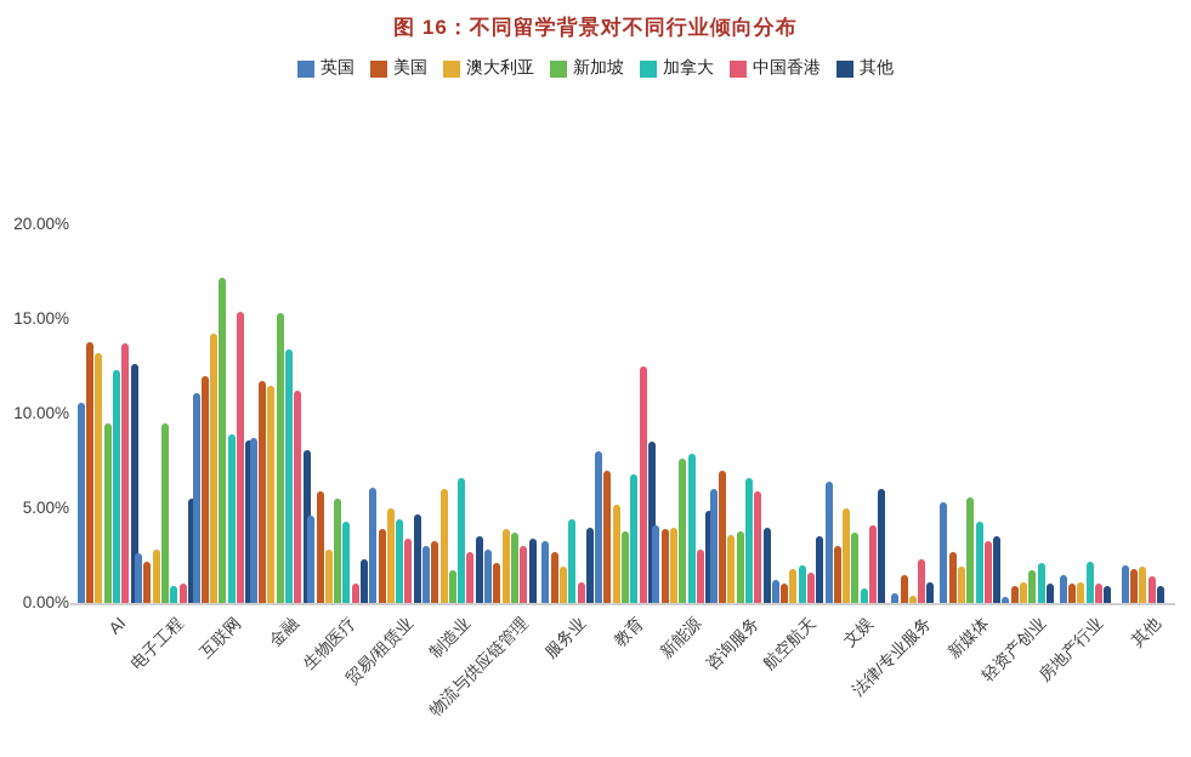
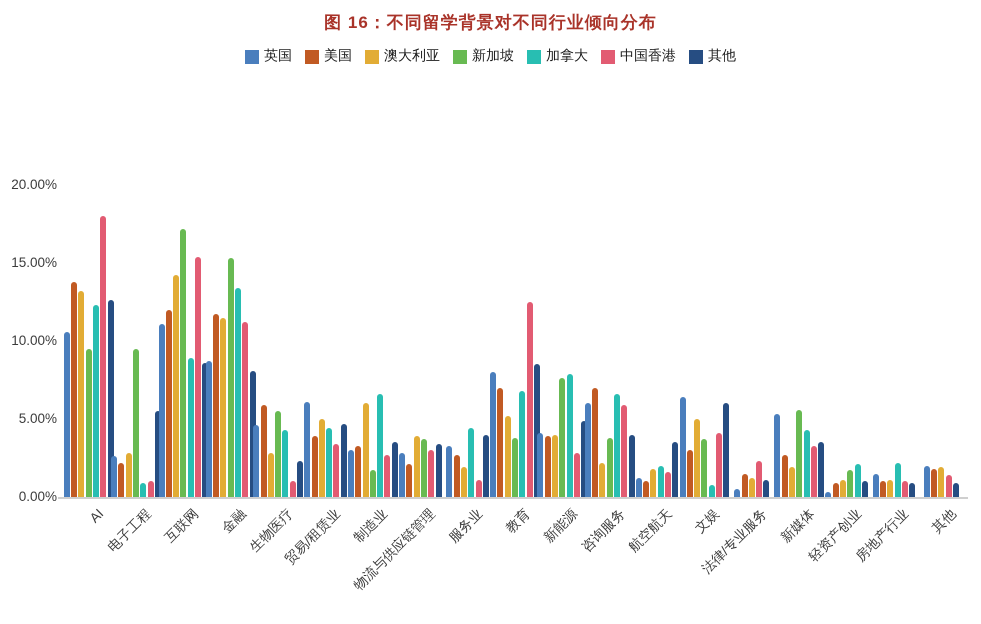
中国香港/AI: 13.7% -> 18.0%
澳大利亚/咨询服务: 3.6% -> 2.2%
澳大利亚/法律/专业服务: 0.4% -> 1.2%
